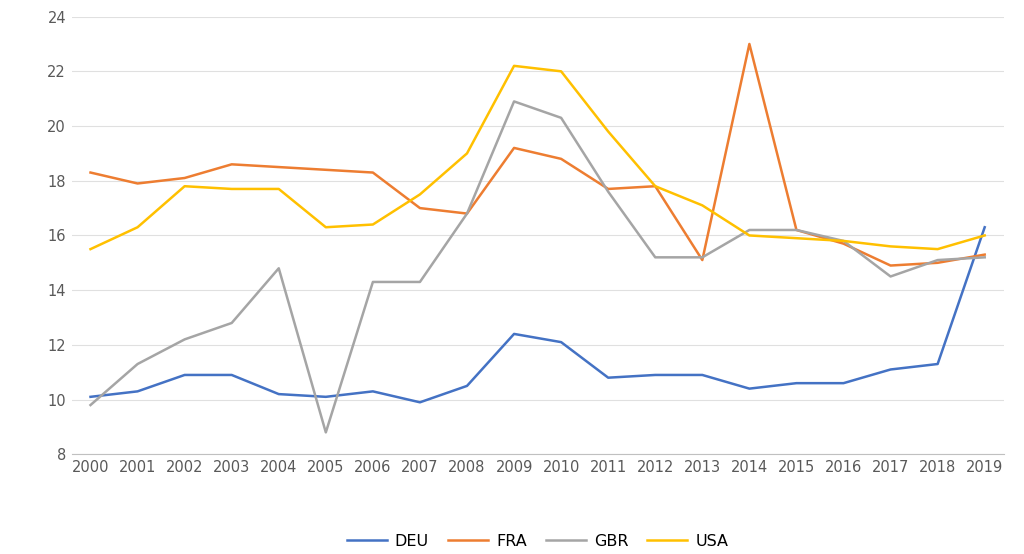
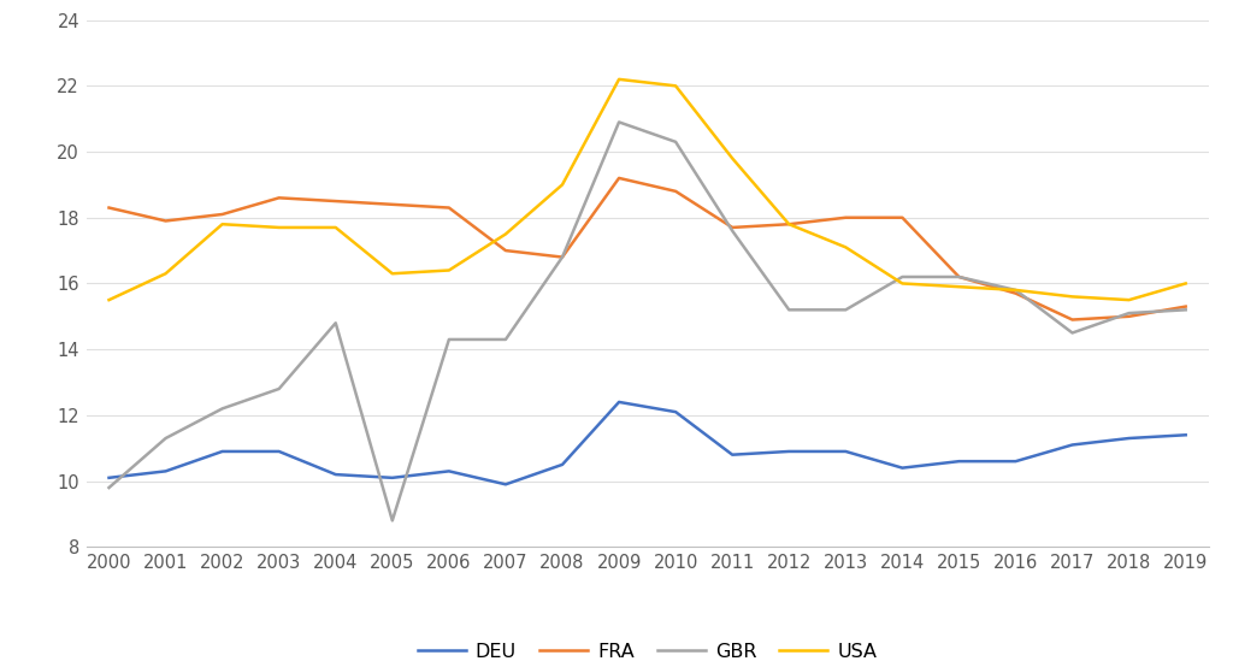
FRA/2013: 15.1 -> 18.0
FRA/2014: 23.0 -> 18.0
DEU/2019: 16.3 -> 11.4
